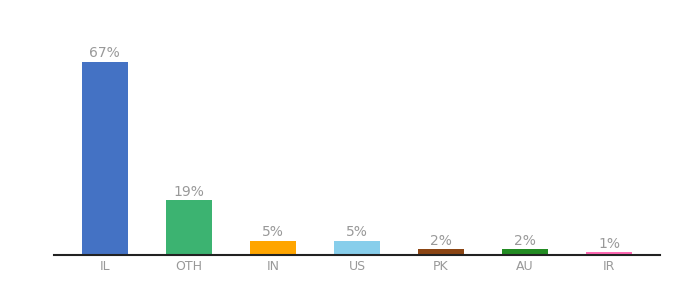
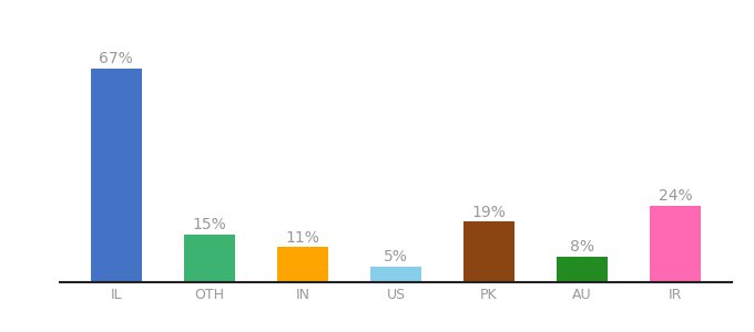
OTH: 19% -> 15%
IN: 5% -> 11%
PK: 2% -> 19%
AU: 2% -> 8%
IR: 1% -> 24%
